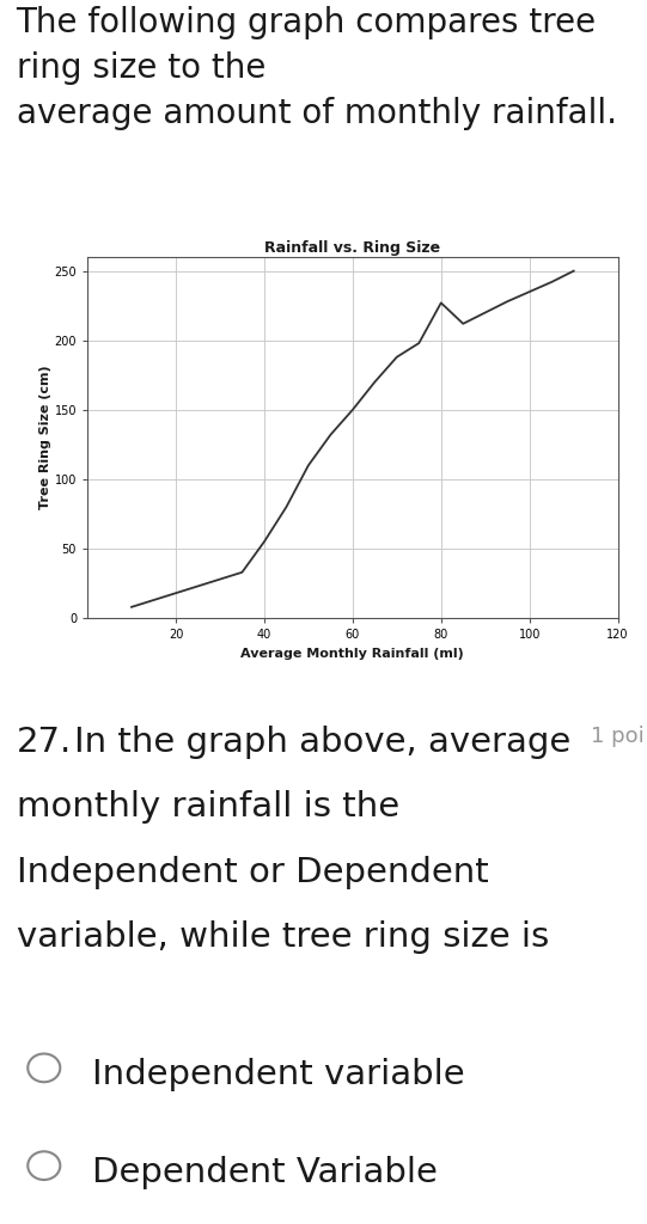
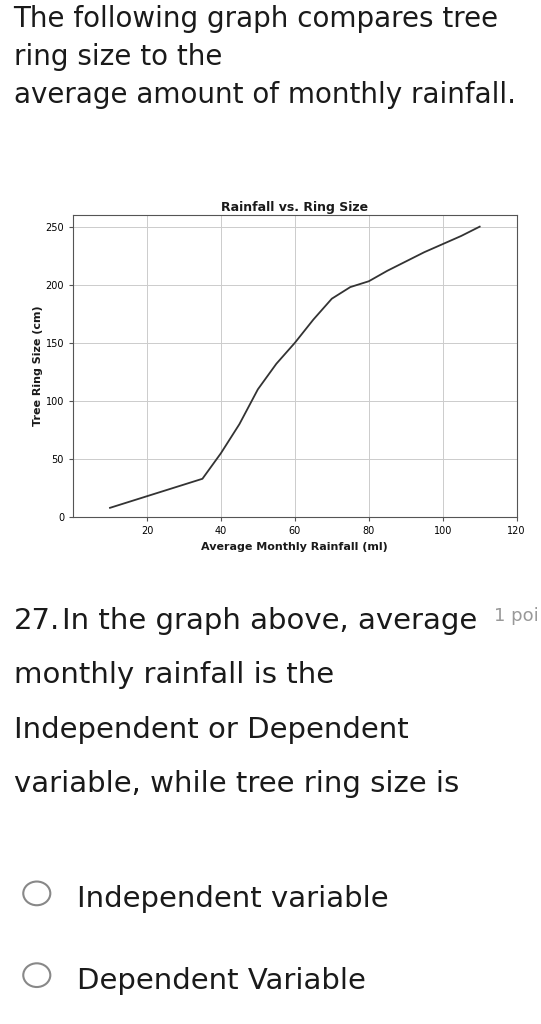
80: 227 -> 203
